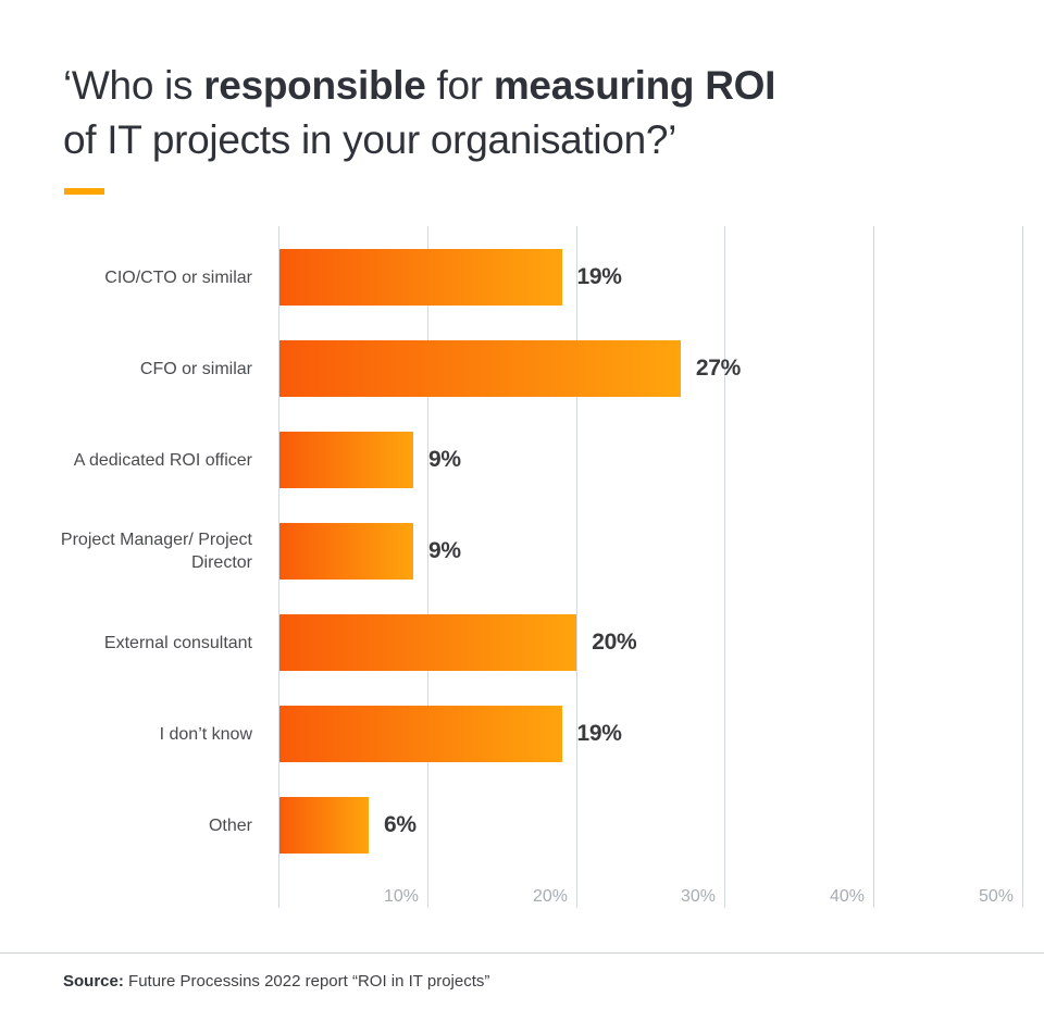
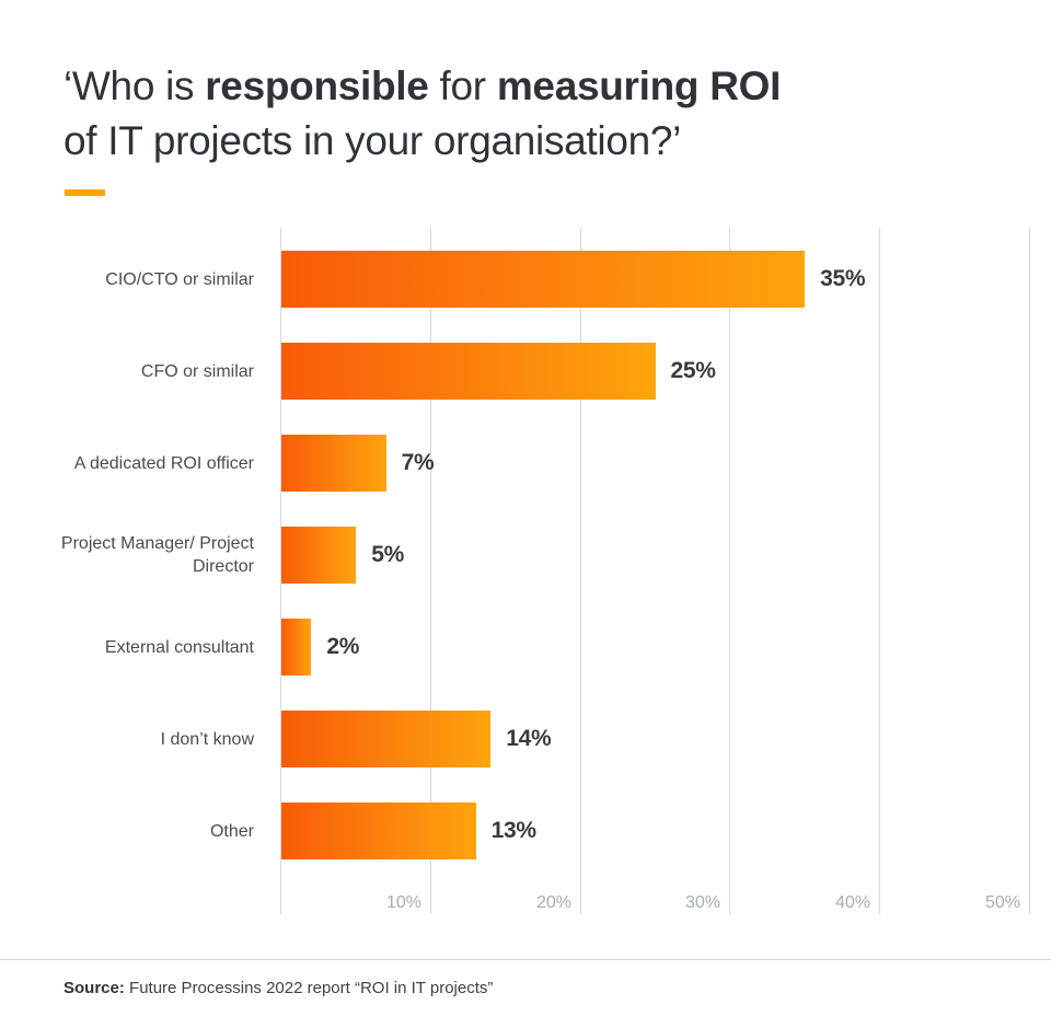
CIO/CTO or similar: 19% -> 35%
CFO or similar: 27% -> 25%
A dedicated ROI officer: 9% -> 7%
Project Manager/ Project Director: 9% -> 5%
External consultant: 20% -> 2%
I don’t know: 19% -> 14%
Other: 6% -> 13%
